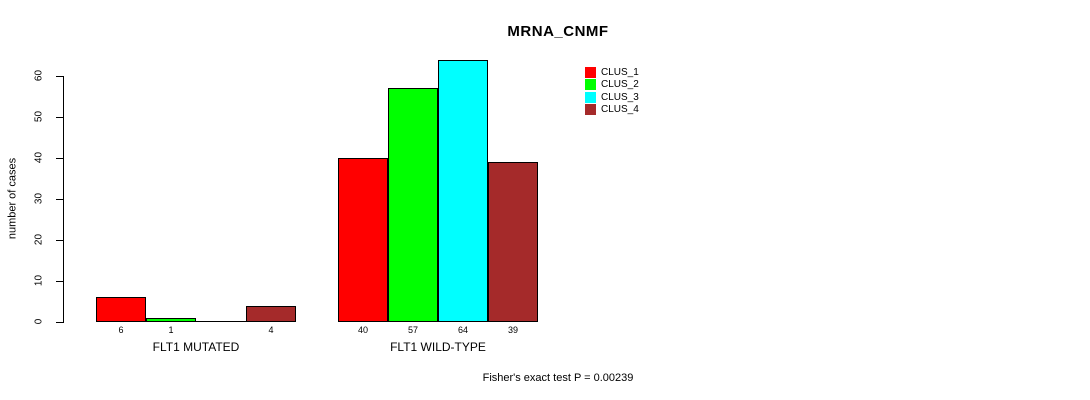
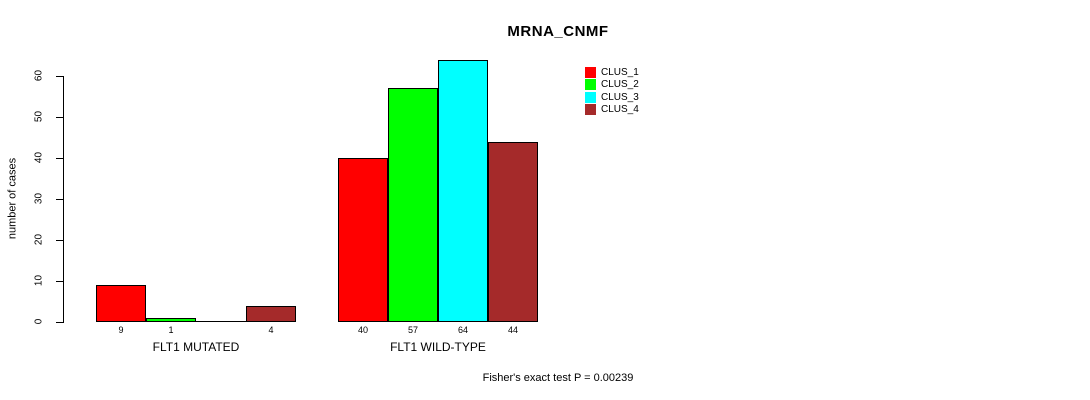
CLUS_1/FLT1 MUTATED: 6 -> 9
CLUS_4/FLT1 WILD-TYPE: 39 -> 44
